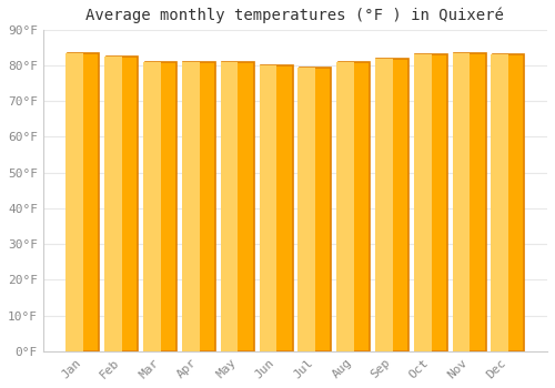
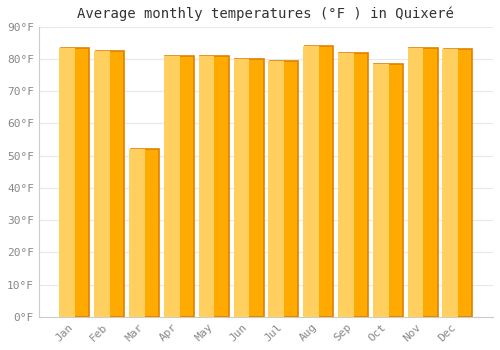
Mar: 81.0°F -> 52.0°F
Aug: 81.0°F -> 84.0°F
Oct: 83.0°F -> 78.5°F
